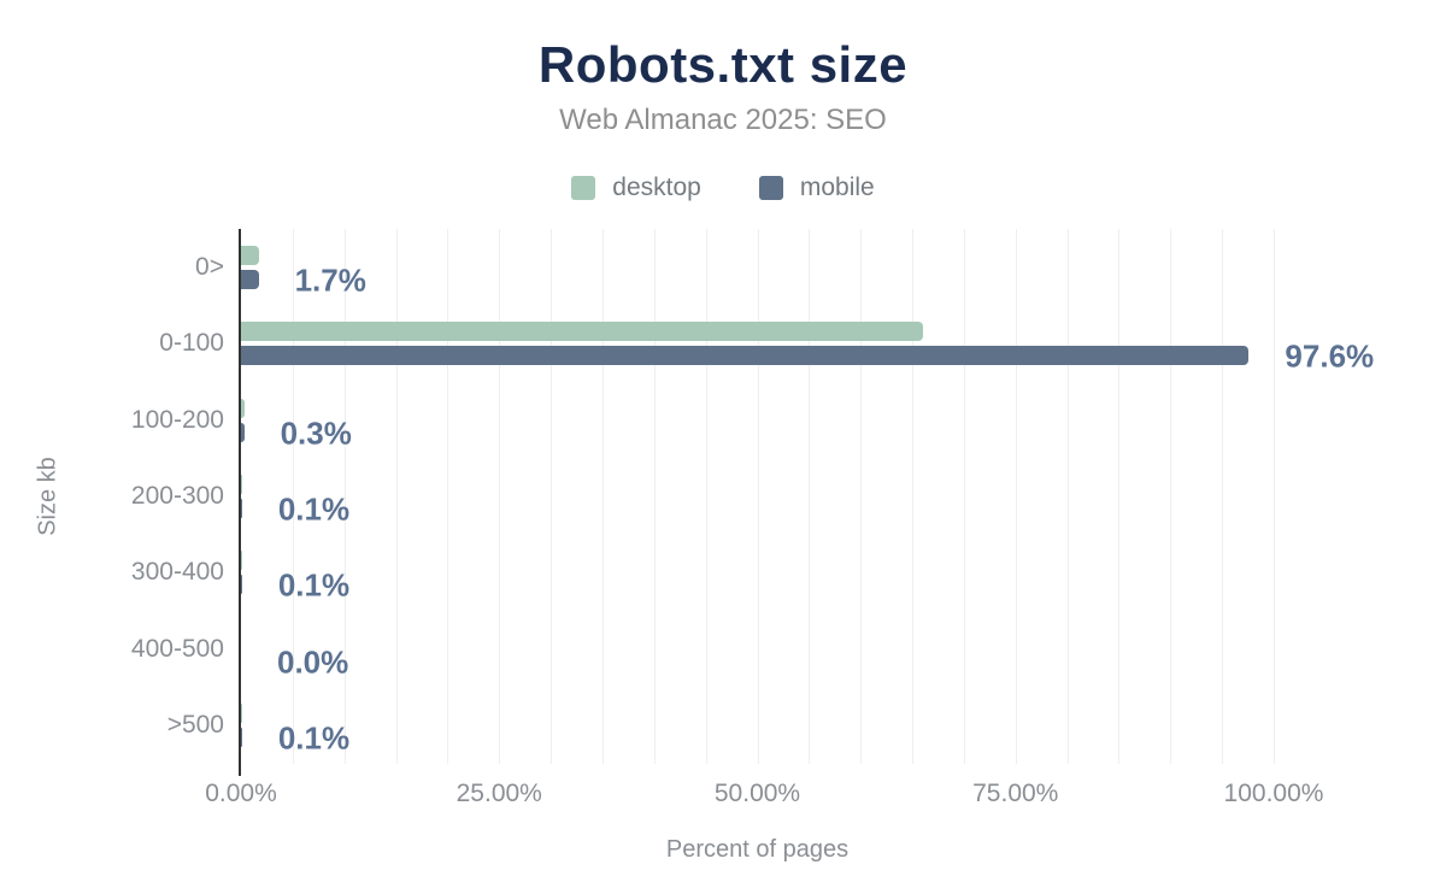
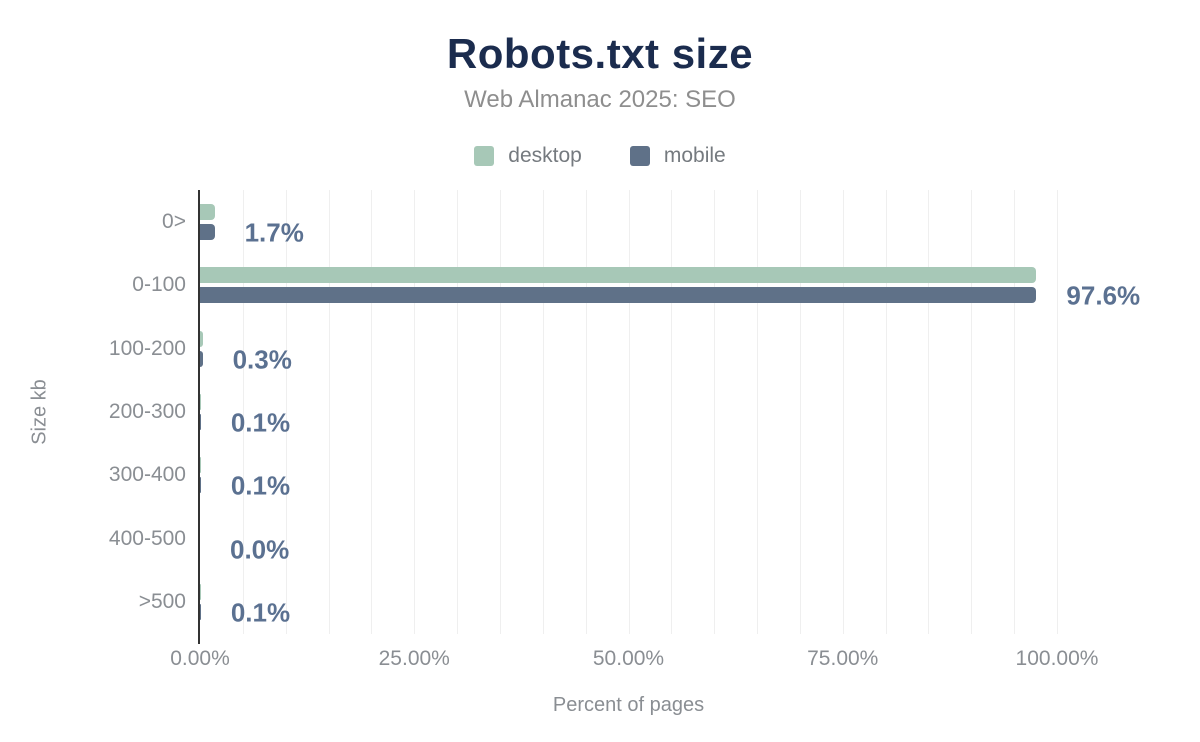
desktop/0-100: 66% -> 98%
